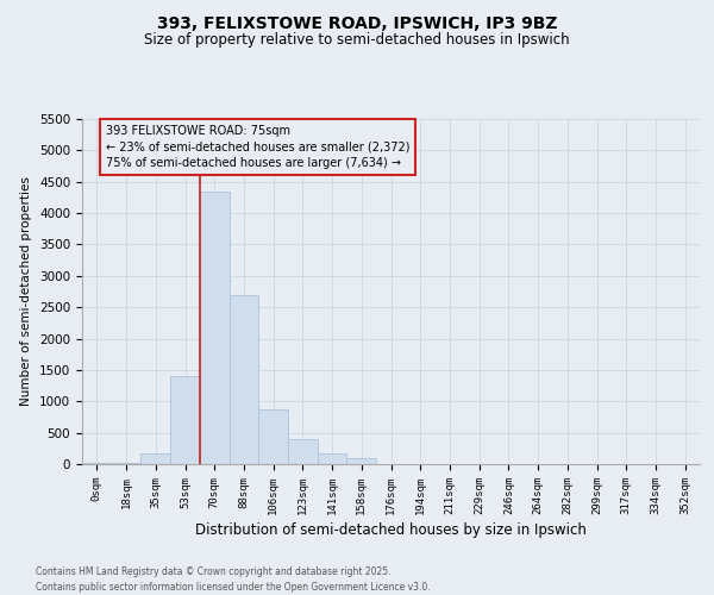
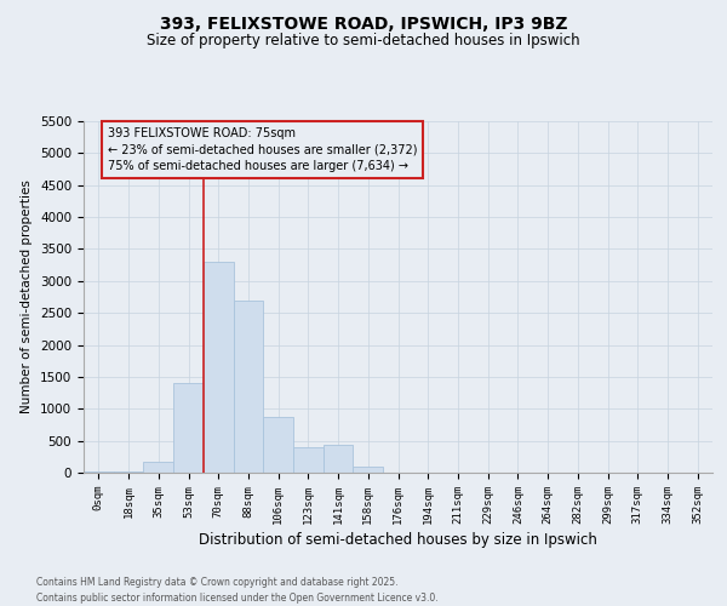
70sqm: 4350 -> 3300
141sqm: 180 -> 440
